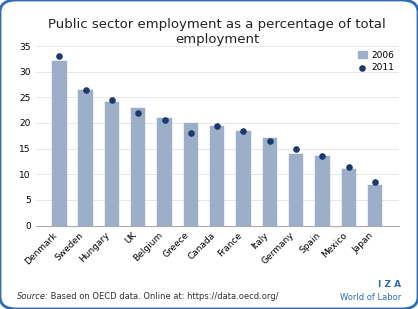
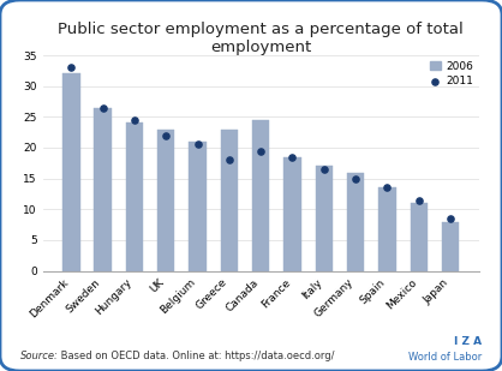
2006/Greece: 20.0 -> 23.0
2006/Canada: 19.5 -> 24.4
2006/Germany: 14.0 -> 16.0
